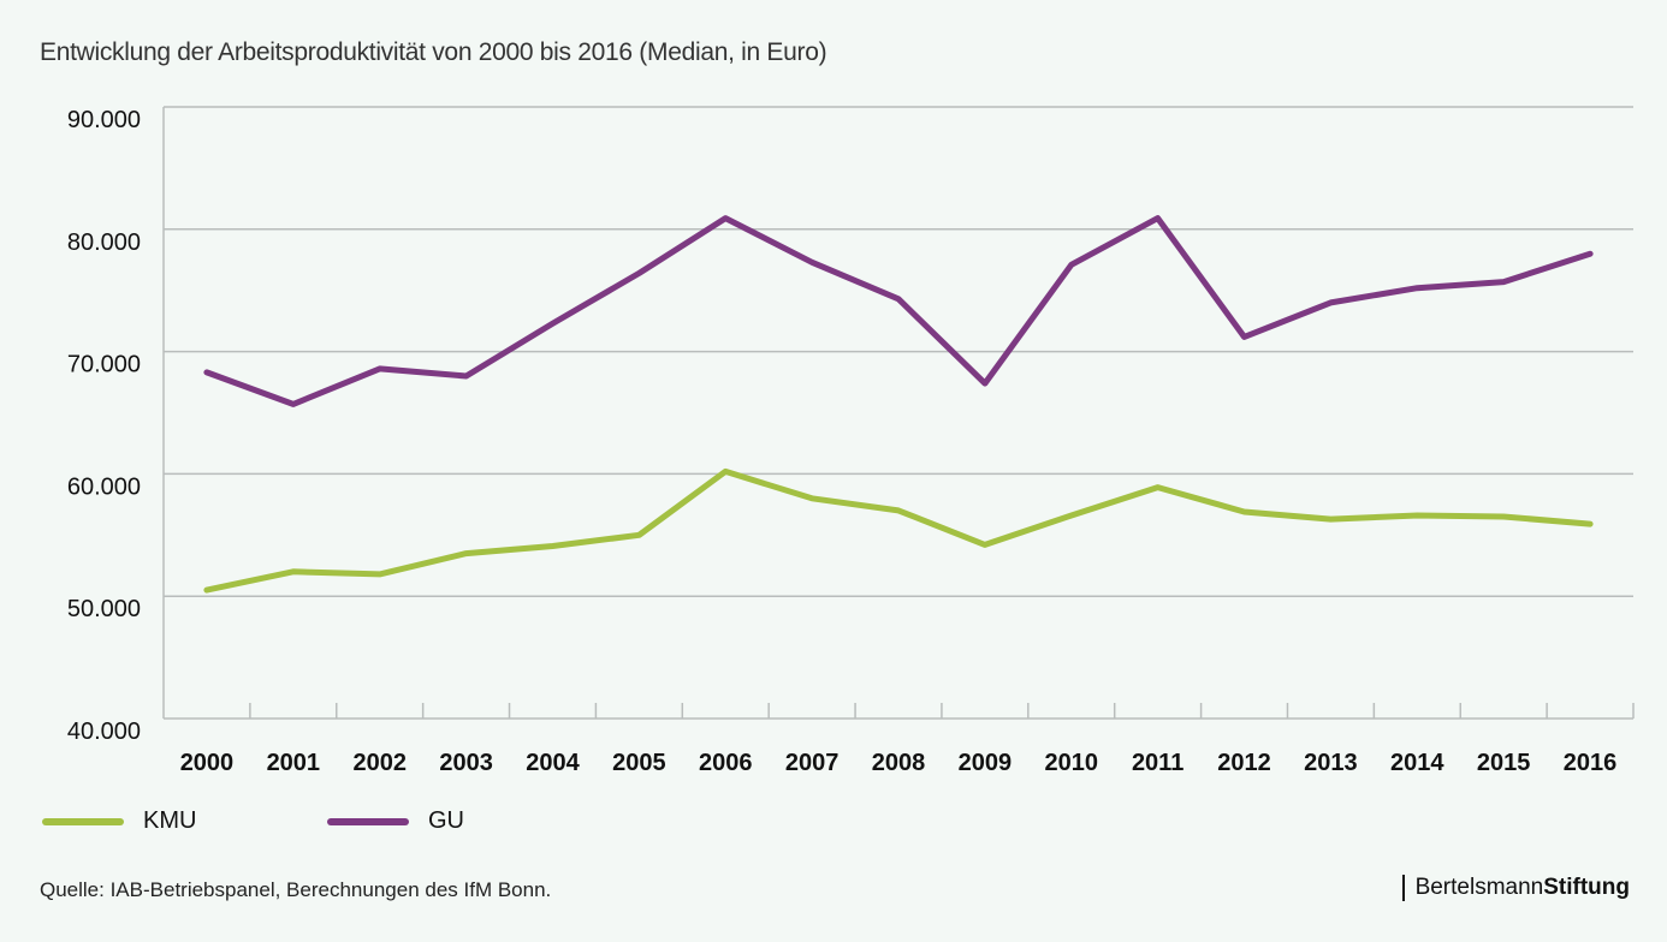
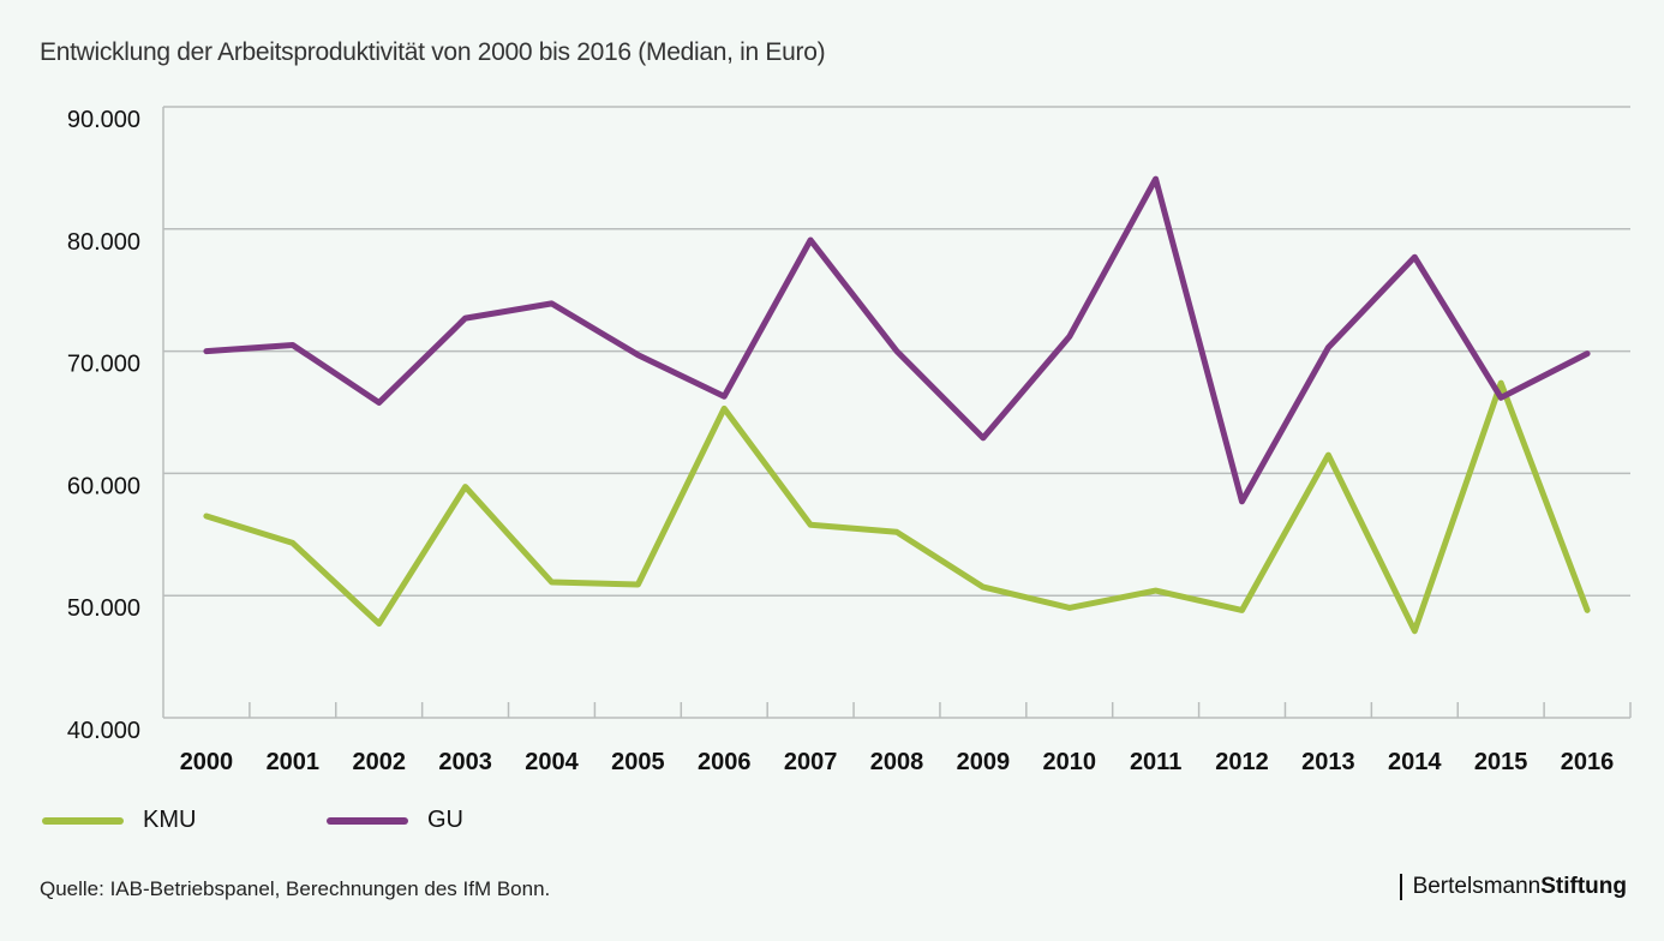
KMU/2000: 50500 -> 56500
GU/2000: 68300 -> 70000
KMU/2001: 52000 -> 54300
GU/2001: 65700 -> 70500
KMU/2002: 51800 -> 47700
GU/2002: 68600 -> 65800
KMU/2003: 53500 -> 58900
GU/2003: 68000 -> 72700
KMU/2004: 54100 -> 51100
GU/2004: 72300 -> 73900
KMU/2005: 55000 -> 50900
GU/2005: 76400 -> 69700
KMU/2006: 60200 -> 65300
GU/2006: 80900 -> 66300
KMU/2007: 58000 -> 55800
GU/2007: 77300 -> 79100
KMU/2008: 57000 -> 55200
GU/2008: 74300 -> 70000
KMU/2009: 54200 -> 50700
GU/2009: 67400 -> 62900
KMU/2010: 56600 -> 49000
GU/2010: 77100 -> 71200
KMU/2011: 58900 -> 50400
GU/2011: 80900 -> 84100
KMU/2012: 56900 -> 48800
GU/2012: 71200 -> 57700
KMU/2013: 56300 -> 61500
GU/2013: 74000 -> 70300
KMU/2014: 56600 -> 47100
GU/2014: 75200 -> 77700
KMU/2015: 56500 -> 67400
GU/2015: 75700 -> 66200
KMU/2016: 55900 -> 48800
GU/2016: 78000 -> 69800
